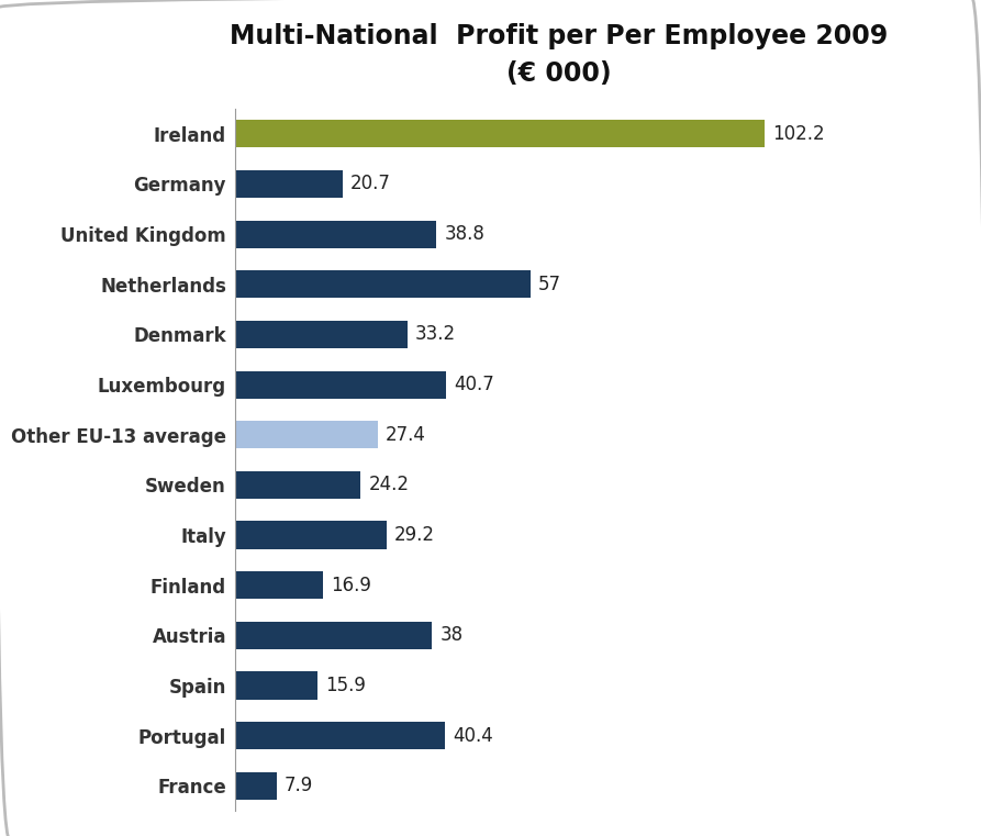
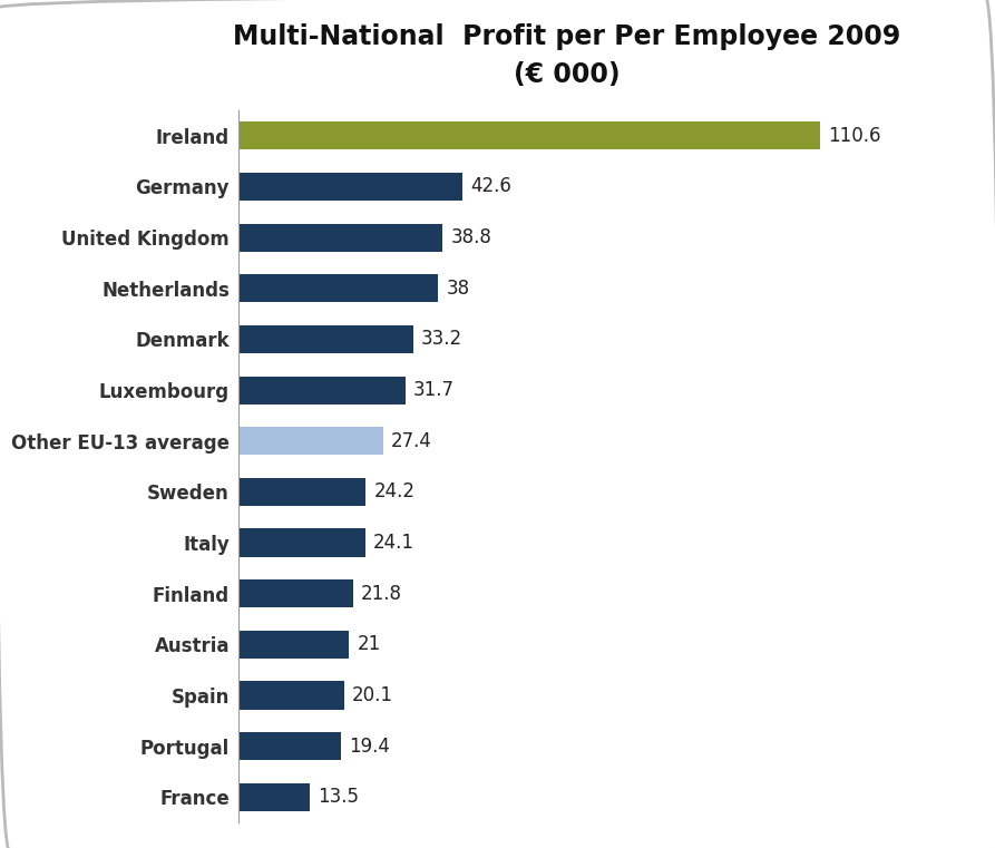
Ireland: 102.2 -> 110.6
Germany: 20.7 -> 42.6
Netherlands: 57 -> 38
Luxembourg: 40.7 -> 31.7
Italy: 29.2 -> 24.1
Finland: 16.9 -> 21.8
Austria: 38 -> 21
Spain: 15.9 -> 20.1
Portugal: 40.4 -> 19.4
France: 7.9 -> 13.5
